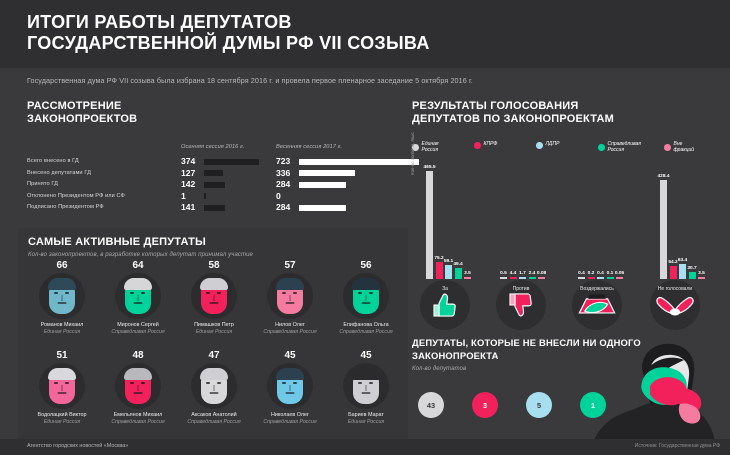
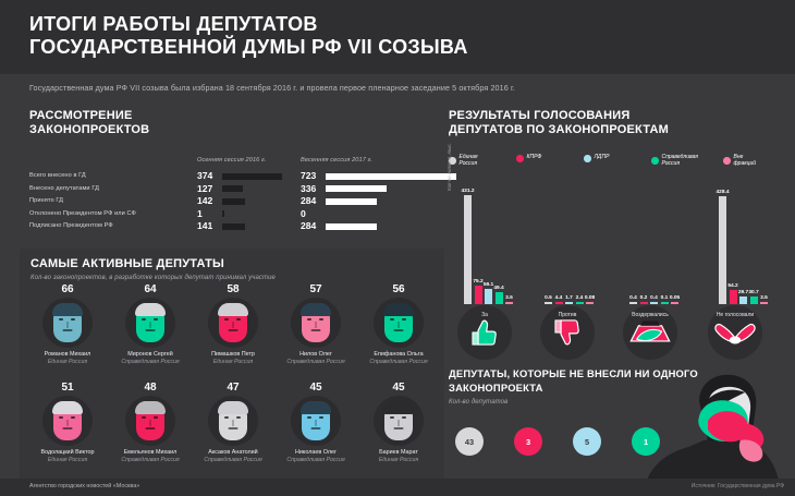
Единая Россия/За: 465.5 -> 431.2
ЛДПР/Не голосовали: 63.4 -> 29.7
